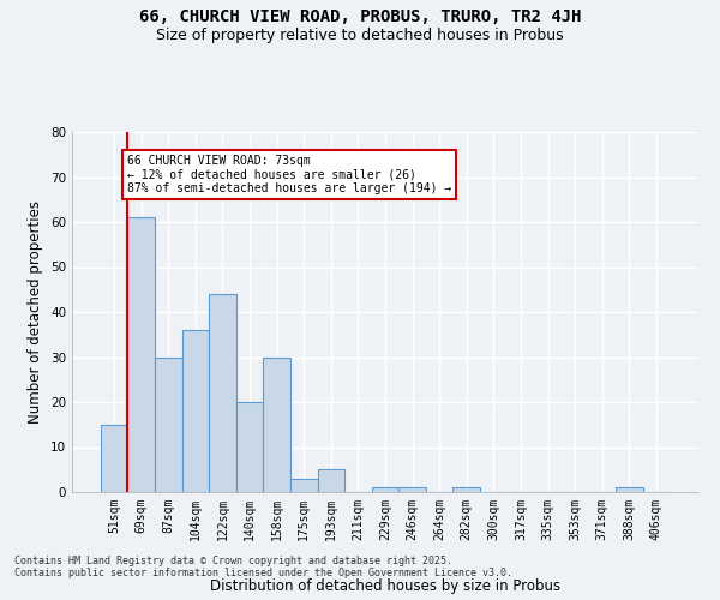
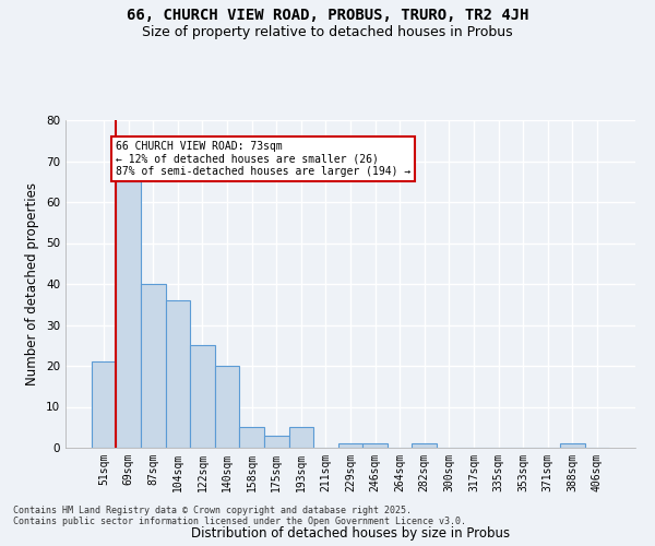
51sqm: 15 -> 21
69sqm: 61 -> 65
87sqm: 30 -> 40
122sqm: 44 -> 25
158sqm: 30 -> 5
